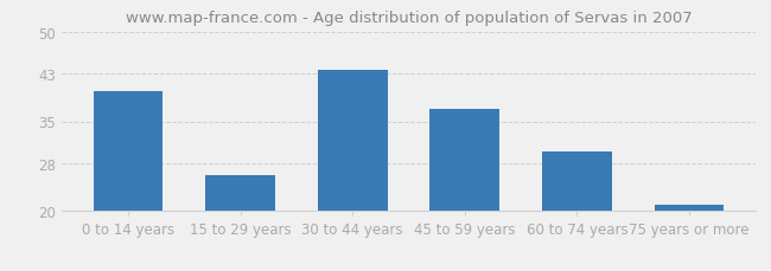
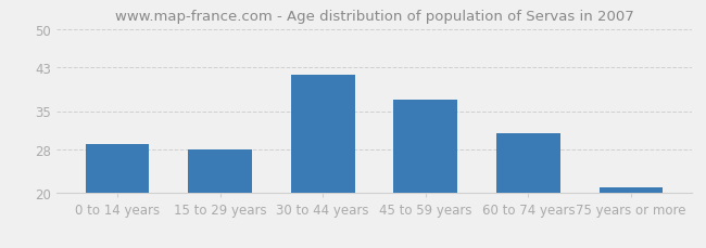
0 to 14 years: 40.0 -> 29.0
15 to 29 years: 26.0 -> 28.0
30 to 44 years: 43.5 -> 41.6
60 to 74 years: 30.0 -> 31.0
